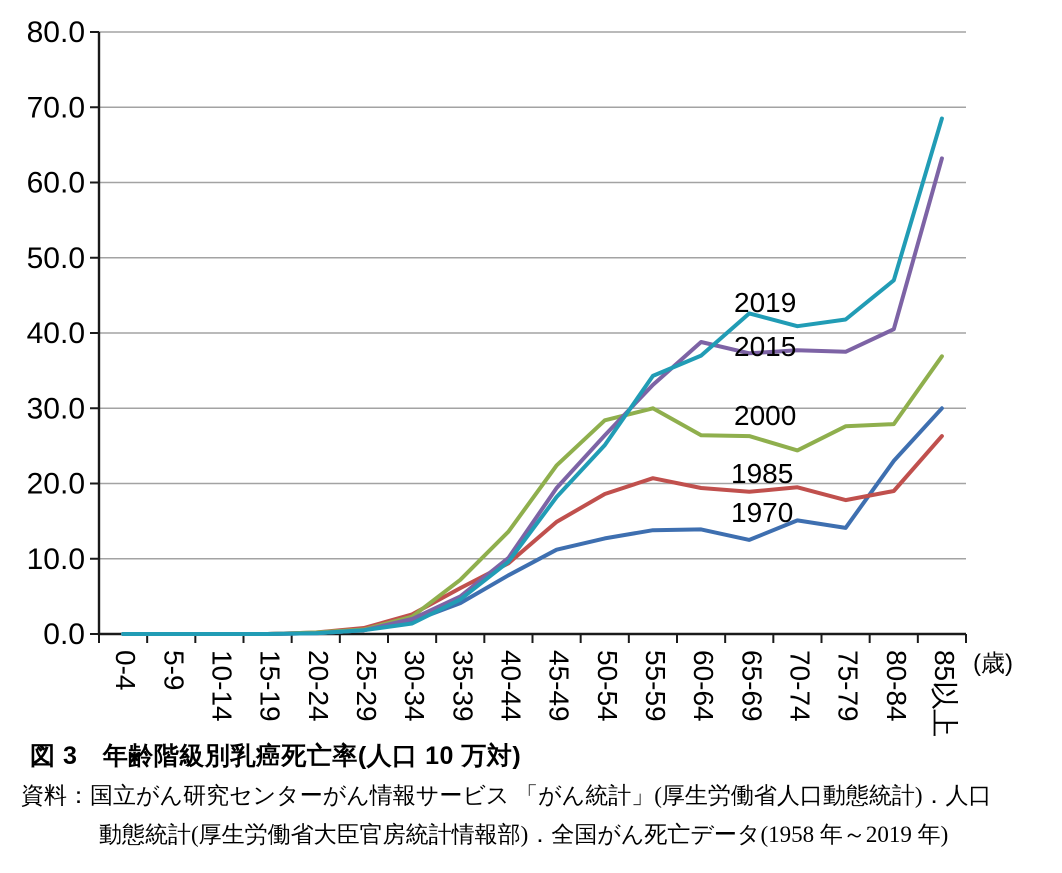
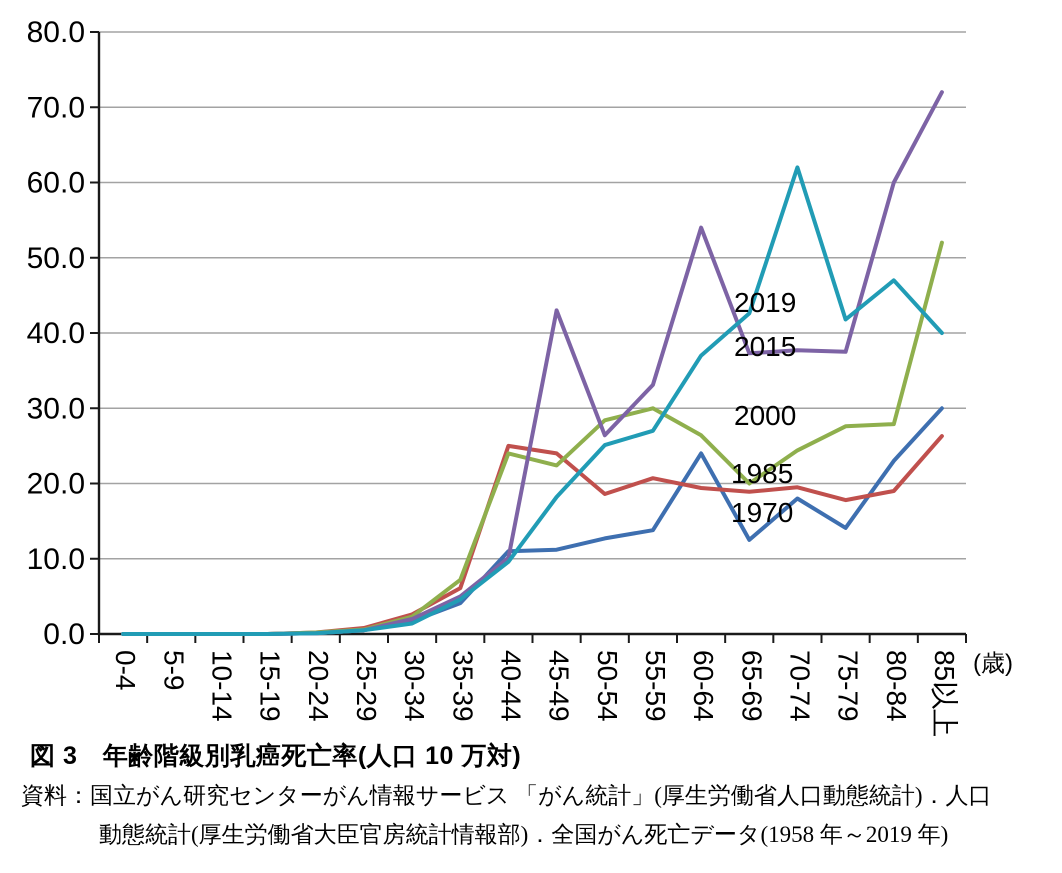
1970/40-44: 8 -> 11
1985/40-44: 9 -> 25
2000/40-44: 14 -> 24
1985/45-49: 15 -> 24
2015/45-49: 19 -> 43
2019/55-59: 34 -> 27
1970/60-64: 14 -> 24
2015/60-64: 39 -> 54
2000/65-69: 26 -> 20
1970/70-74: 15 -> 18
2019/70-74: 41 -> 62
2015/80-84: 40 -> 60
2000/85以上: 37 -> 52
2015/85以上: 63 -> 72
2019/85以上: 68 -> 40
